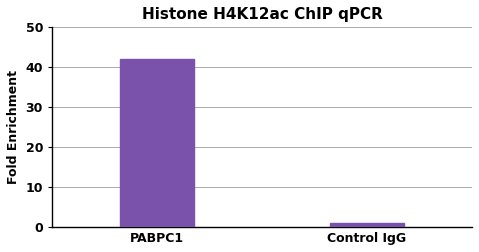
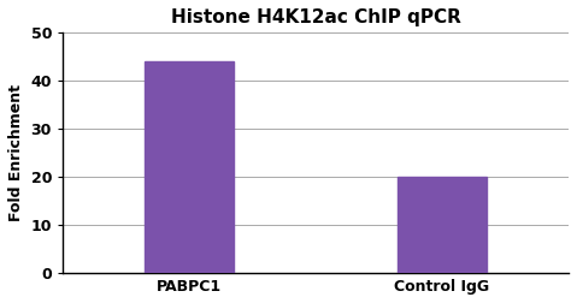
PABPC1: 42 -> 44
Control IgG: 1 -> 20
